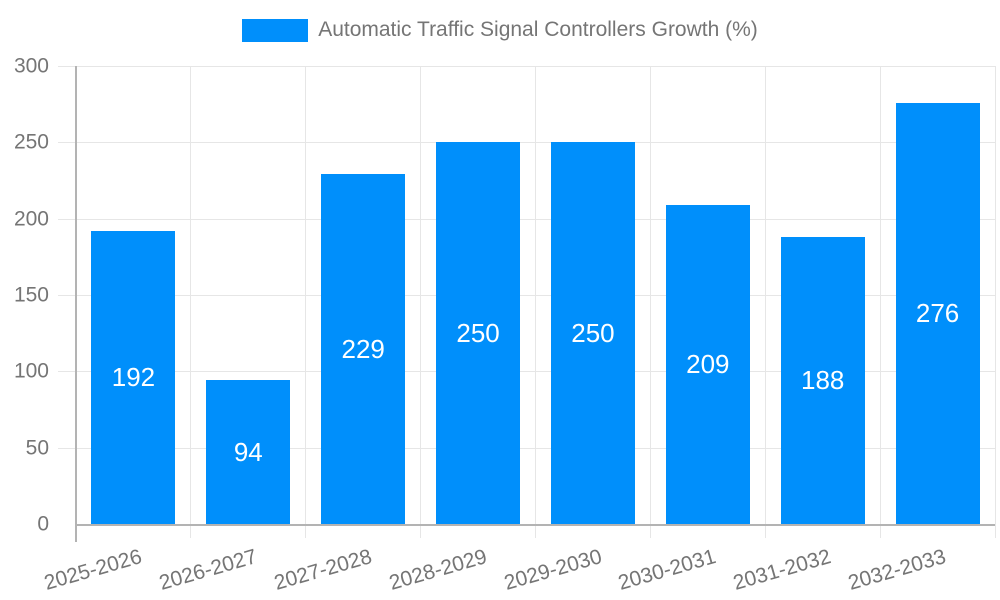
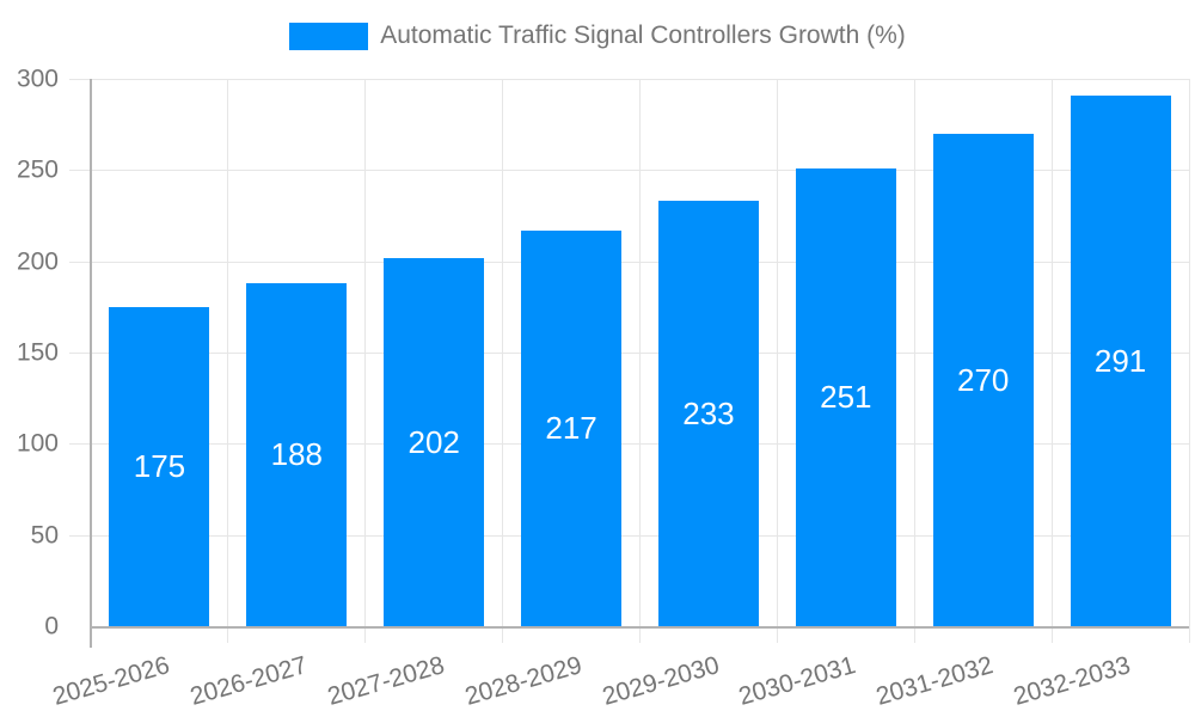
2025-2026: 192 -> 175
2026-2027: 94 -> 188
2027-2028: 229 -> 202
2028-2029: 250 -> 217
2029-2030: 250 -> 233
2030-2031: 209 -> 251
2031-2032: 188 -> 270
2032-2033: 276 -> 291
